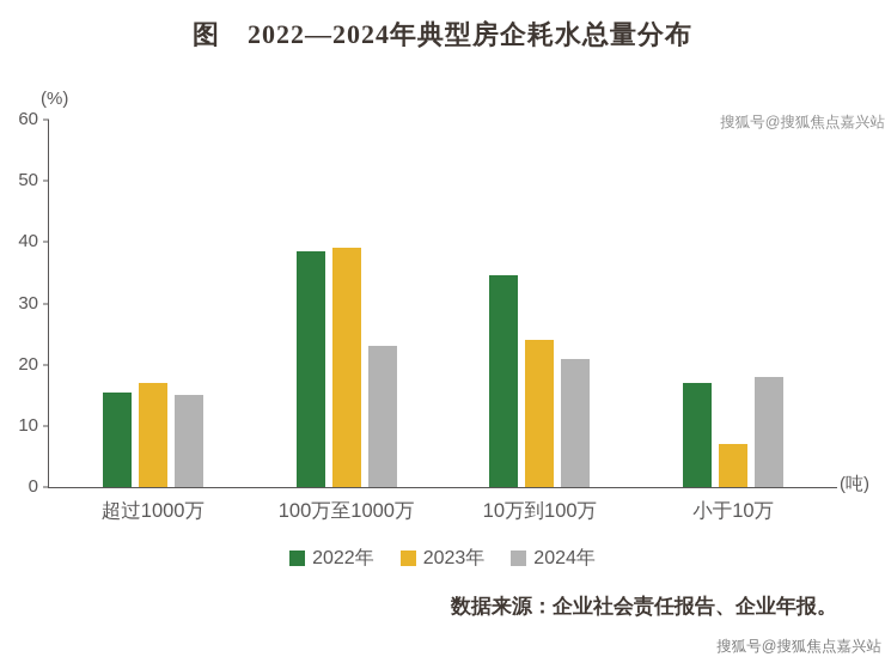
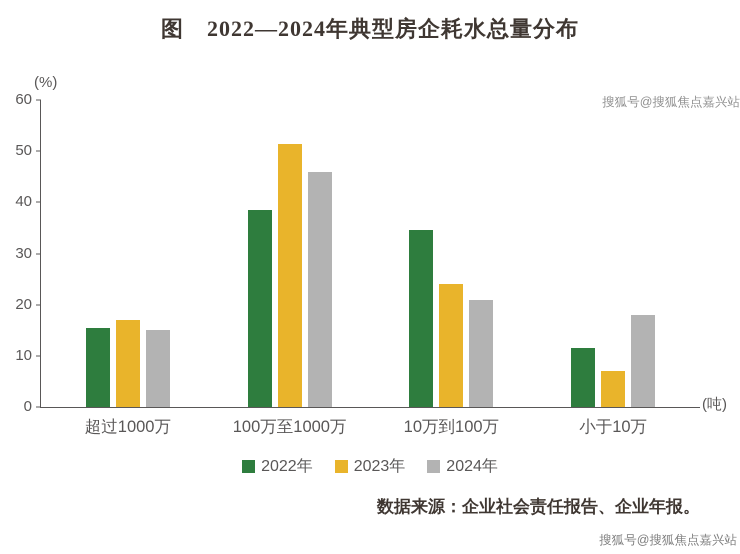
2023年/100万至1000万: 39 -> 52
2024年/100万至1000万: 23 -> 46
2022年/小于10万: 17 -> 12
